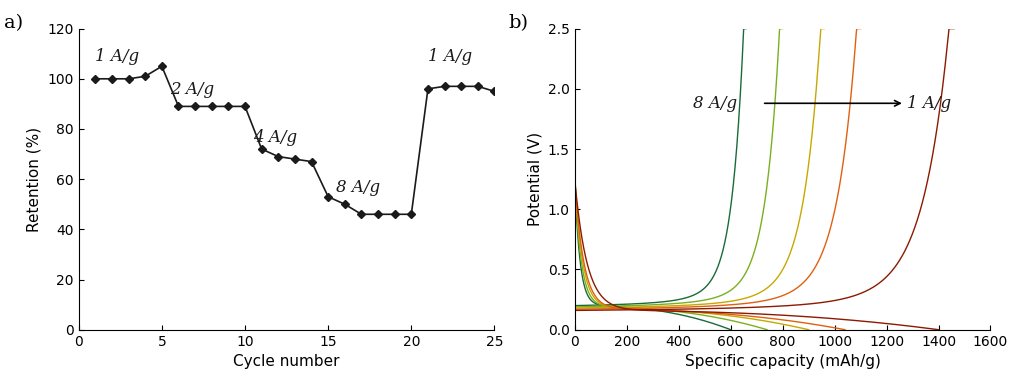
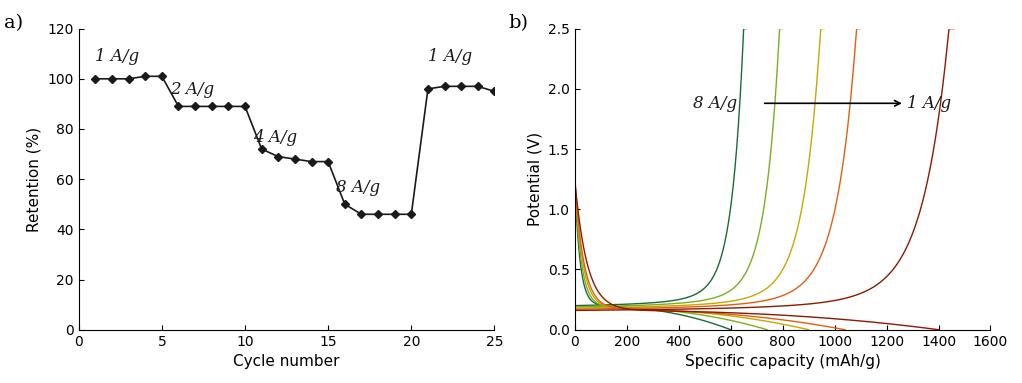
5: 105 -> 101
15: 53 -> 67
